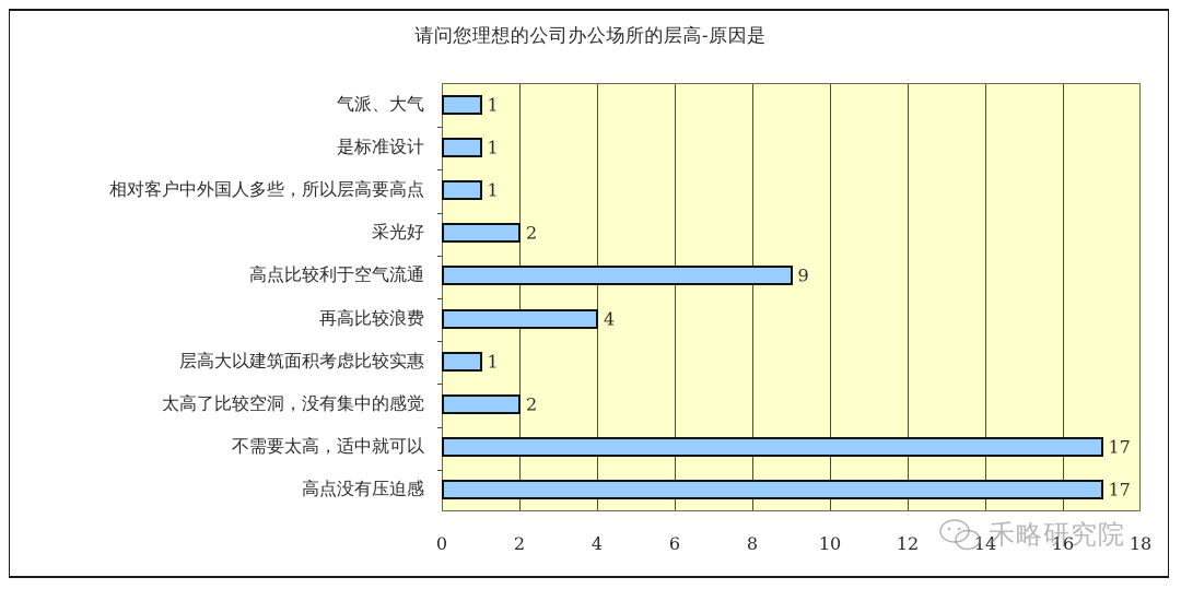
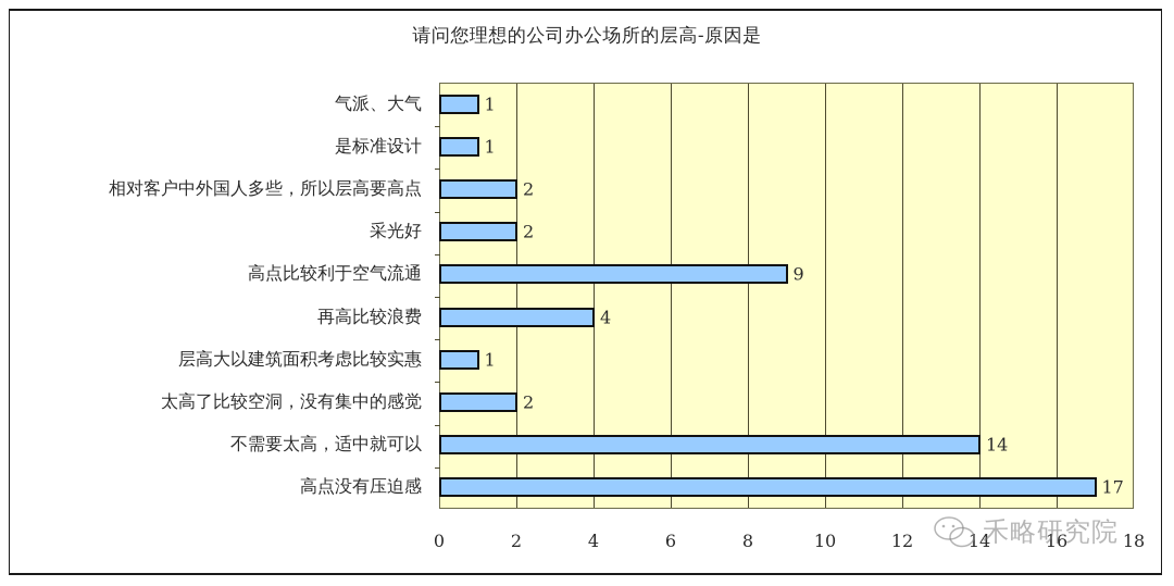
相对客户中外国人多些，所以层高要高点: 1 -> 2
不需要太高，适中就可以: 17 -> 14
